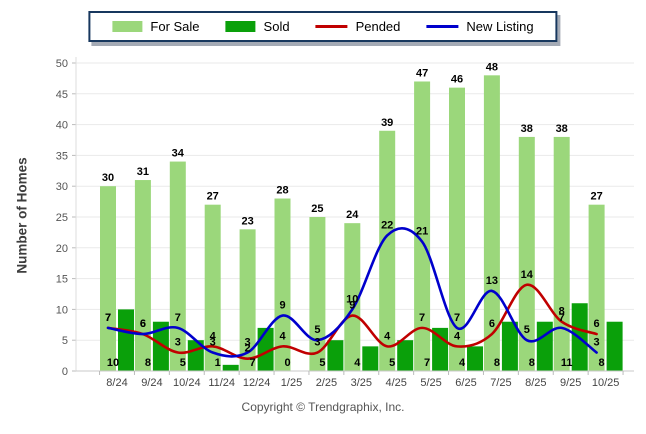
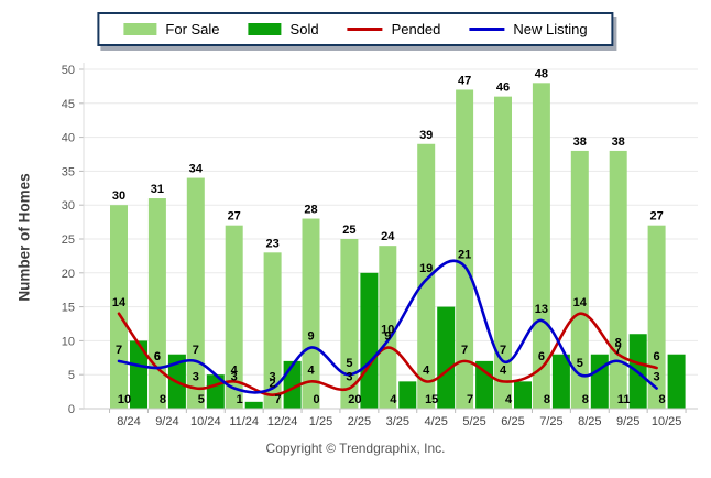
Pended/8/24: 7 -> 14
Sold/2/25: 5 -> 20
Sold/4/25: 5 -> 15
New Listing/4/25: 22 -> 19
